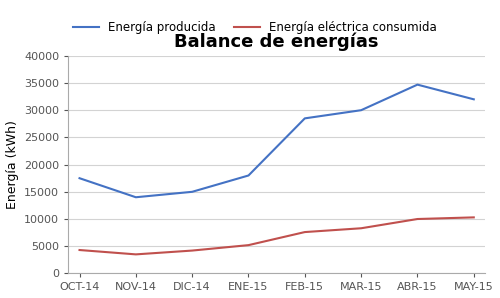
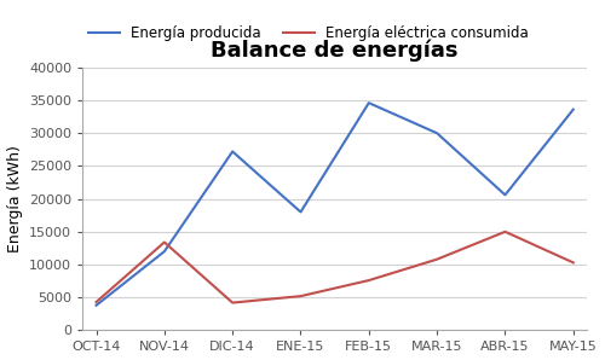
Energía producida/OCT-14: 17500 -> 3800
Energía producida/NOV-14: 14000 -> 12000
Energía eléctrica consumida/NOV-14: 3500 -> 13400
Energía producida/DIC-14: 15000 -> 27200
Energía producida/FEB-15: 28500 -> 34600
Energía eléctrica consumida/MAR-15: 8300 -> 10800
Energía producida/ABR-15: 34700 -> 20600
Energía eléctrica consumida/ABR-15: 10000 -> 15000
Energía producida/MAY-15: 32000 -> 33600
